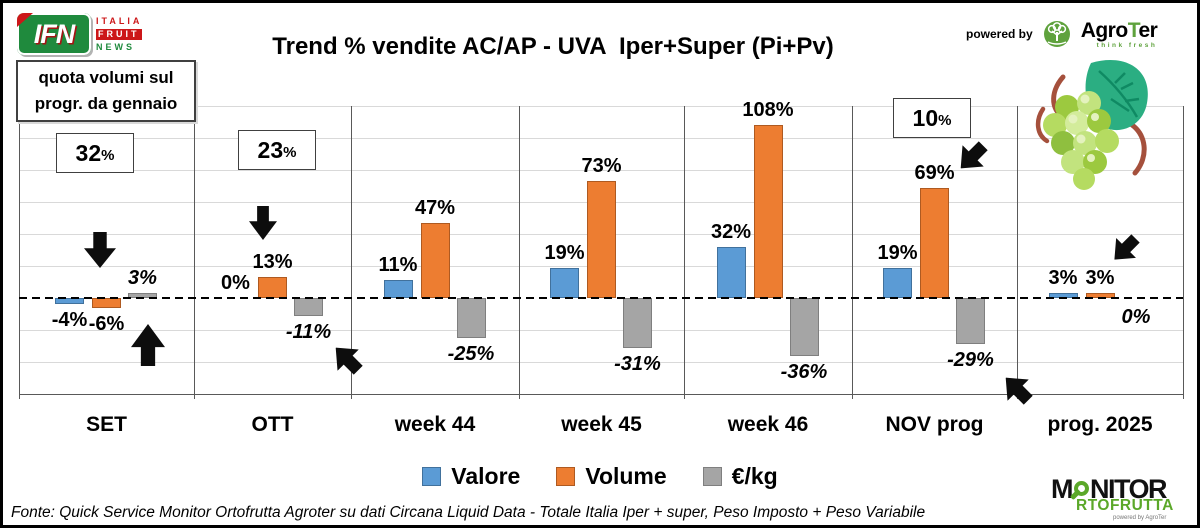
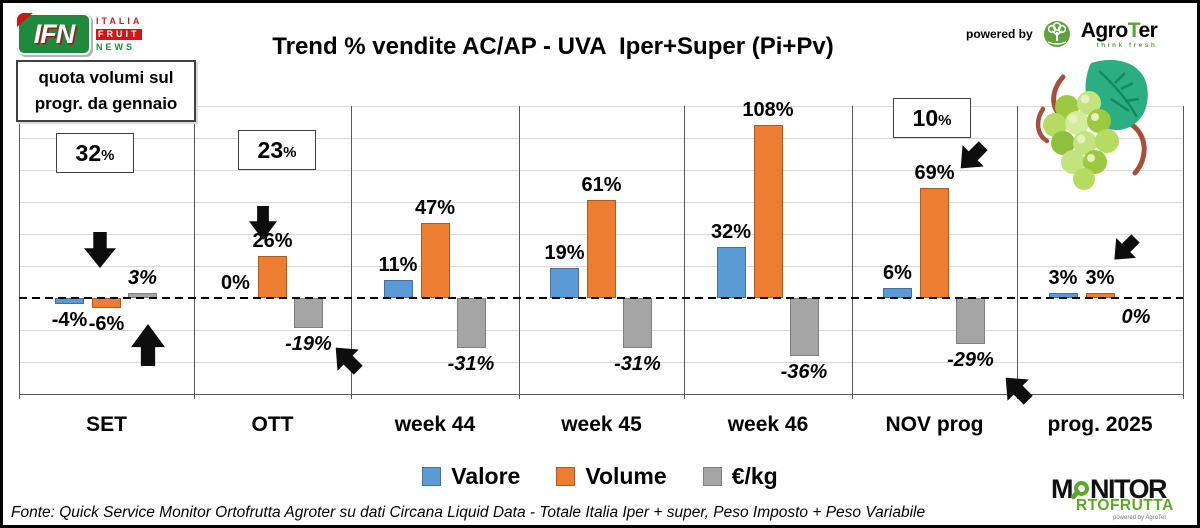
Volume/OTT: 13% -> 26%
€/kg/OTT: -11% -> -19%
€/kg/week 44: -25% -> -31%
Volume/week 45: 73% -> 61%
Valore/NOV prog: 19% -> 6%
